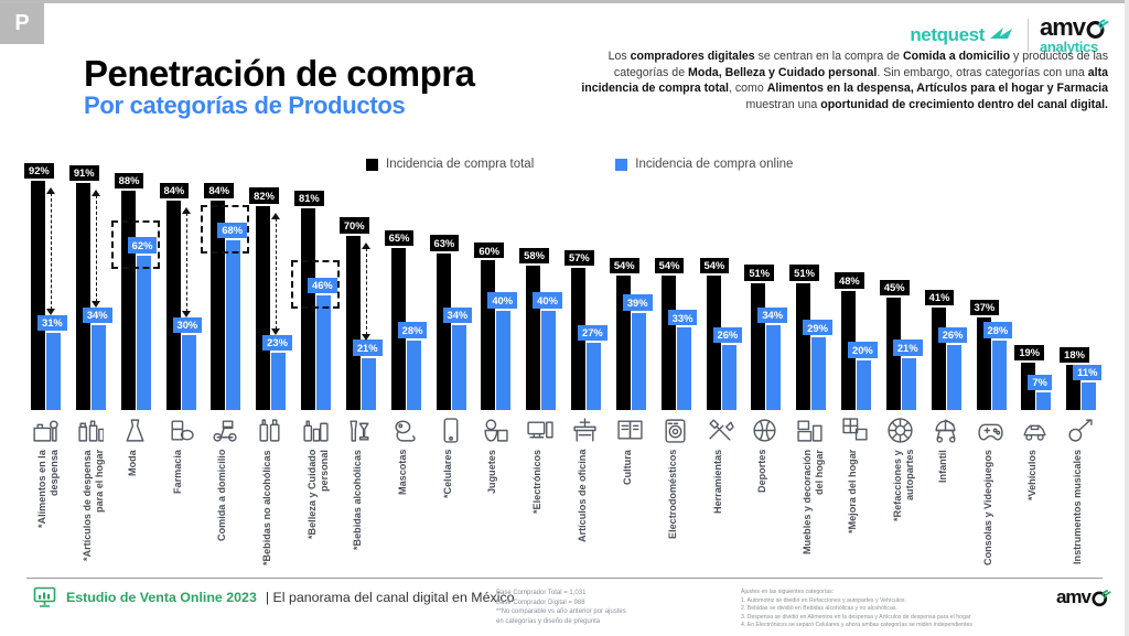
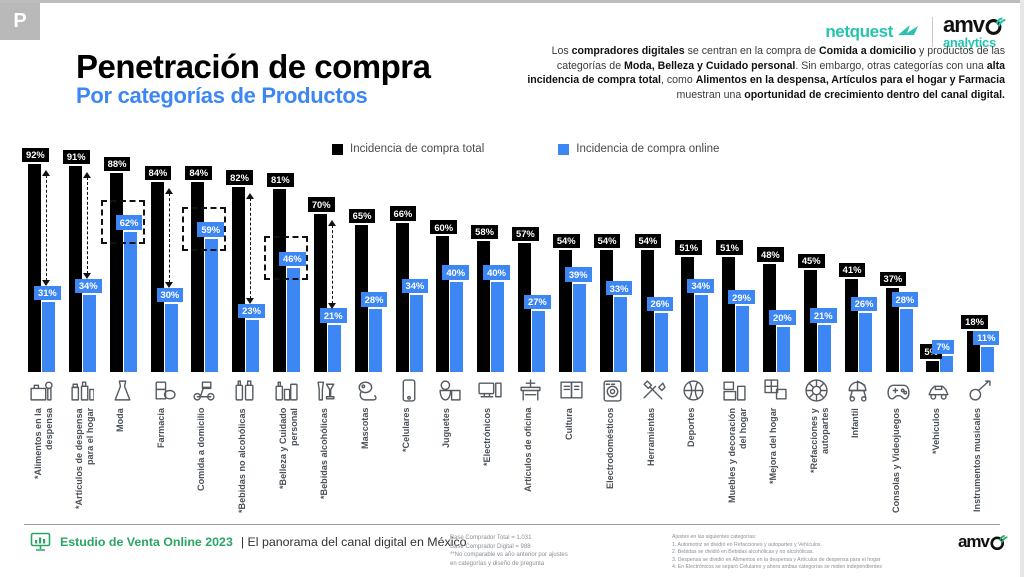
Incidencia de compra online/Comida a domicilio: 68% -> 59%
Incidencia de compra total/*Celulares: 63% -> 66%
Incidencia de compra total/*Vehículos: 19% -> 5%
